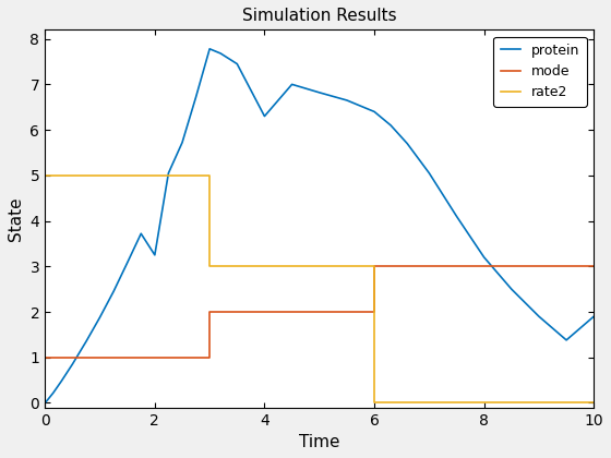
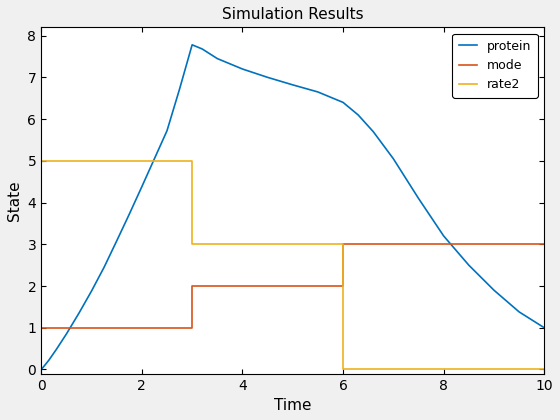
protein/2: 3.25 -> 4.38
protein/4: 6.30 -> 7.20
protein/10: 1.90 -> 1.00
